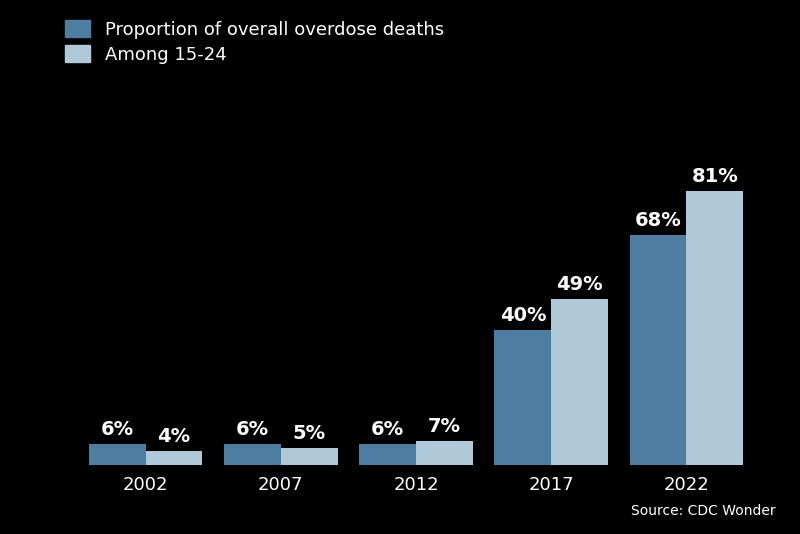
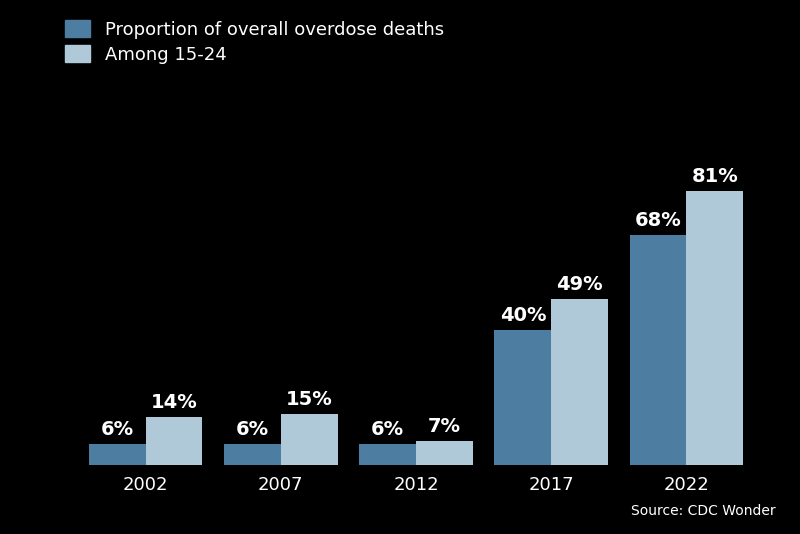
Among 15-24/2002: 4% -> 14%
Among 15-24/2007: 5% -> 15%
